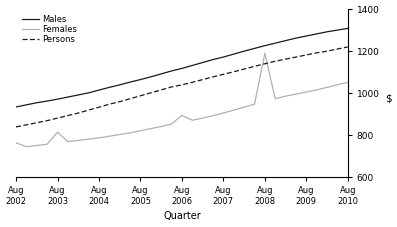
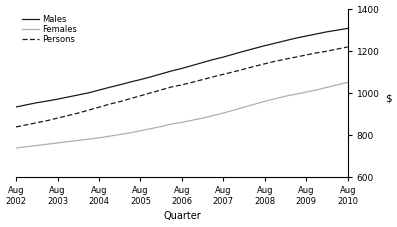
Females/Aug 2002: 765 -> 740
Females/Aug 2003: 815 -> 764
Females/Aug 2006: 895 -> 862
Females/Aug 2008: 1190 -> 962
